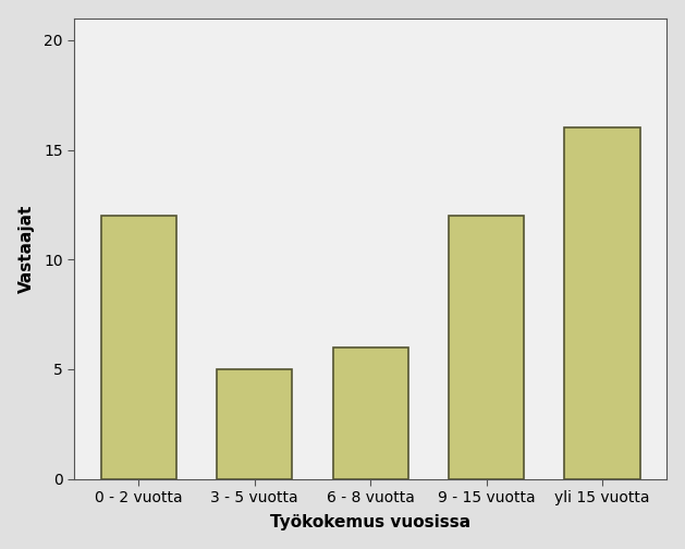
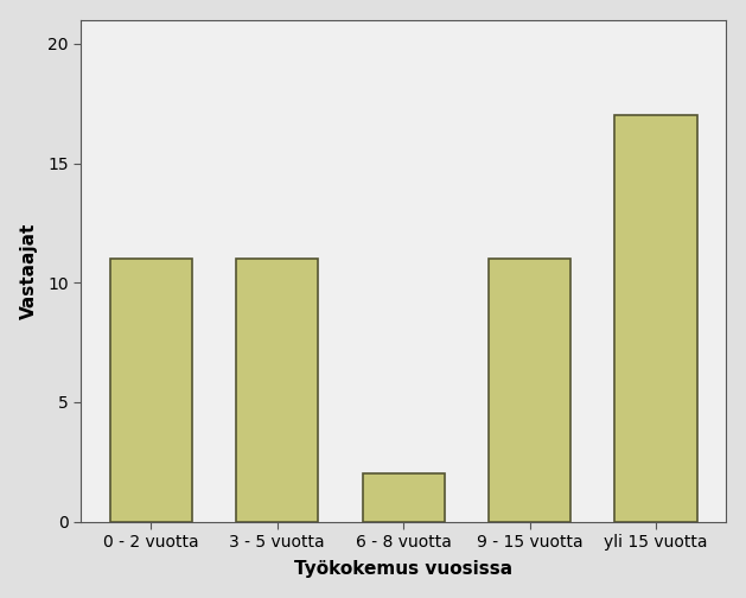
0 - 2 vuotta: 12 -> 11
3 - 5 vuotta: 5 -> 11
6 - 8 vuotta: 6 -> 2
9 - 15 vuotta: 12 -> 11
yli 15 vuotta: 16 -> 17
